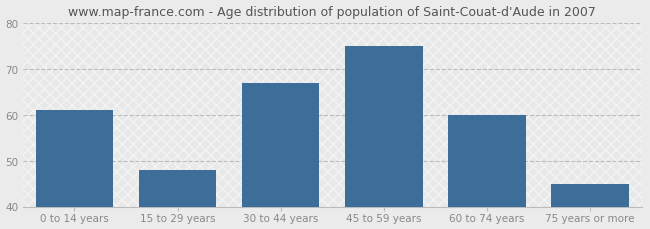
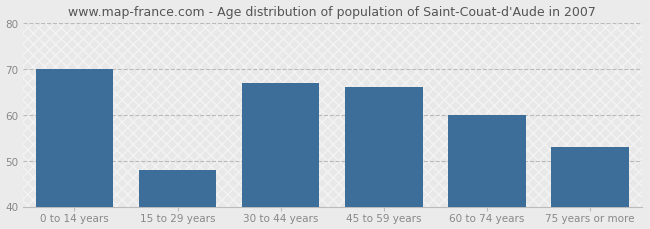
0 to 14 years: 61 -> 70
45 to 59 years: 75 -> 66
75 years or more: 45 -> 53
